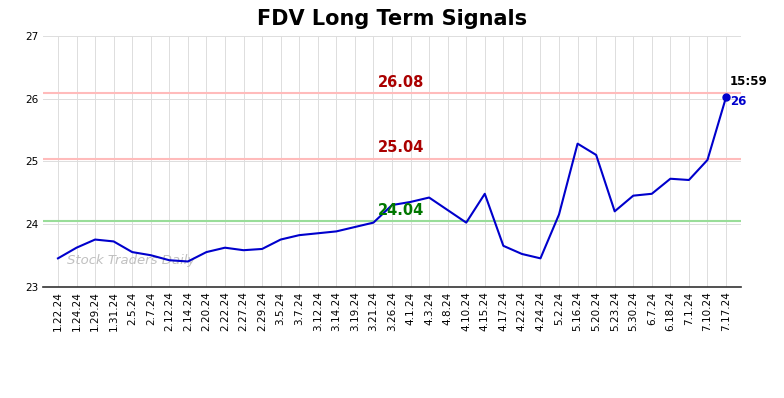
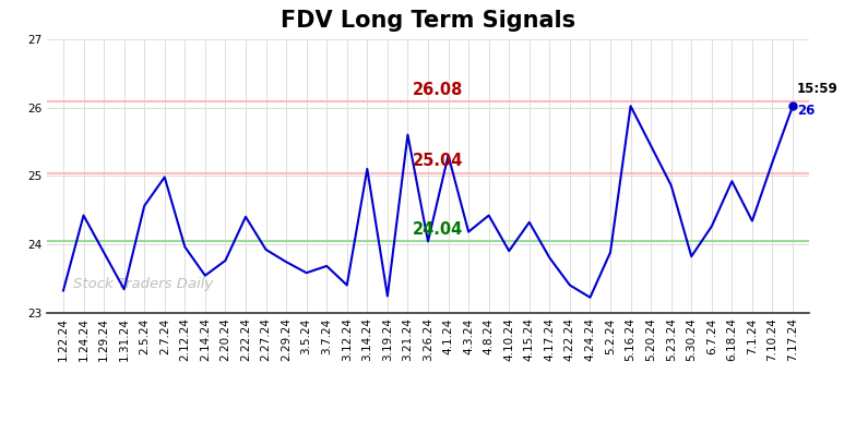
1.22.24: 23.45 -> 23.32
1.24.24: 23.62 -> 24.42
1.29.24: 23.75 -> 23.88
1.31.24: 23.72 -> 23.34
2.5.24: 23.55 -> 24.56
2.7.24: 23.50 -> 24.98
2.12.24: 23.42 -> 23.96
2.14.24: 23.40 -> 23.54
2.20.24: 23.55 -> 23.76
2.22.24: 23.62 -> 24.40
2.27.24: 23.58 -> 23.92
2.29.24: 23.60 -> 23.74
3.5.24: 23.75 -> 23.58
3.7.24: 23.82 -> 23.68
3.12.24: 23.85 -> 23.40
3.14.24: 23.88 -> 25.10
3.19.24: 23.95 -> 23.24
3.21.24: 24.02 -> 25.60
3.26.24: 24.30 -> 24.04
4.1.24: 24.35 -> 25.30
4.3.24: 24.42 -> 24.18
4.8.24: 24.22 -> 24.42
4.10.24: 24.02 -> 23.90
4.15.24: 24.48 -> 24.32
4.17.24: 23.65 -> 23.80
4.22.24: 23.52 -> 23.40
4.24.24: 23.45 -> 23.22
5.2.24: 24.15 -> 23.88
5.16.24: 25.28 -> 26.02
5.20.24: 25.10 -> 25.44
5.23.24: 24.20 -> 24.86
5.30.24: 24.45 -> 23.82
6.7.24: 24.48 -> 24.26
6.18.24: 24.72 -> 24.92
7.1.24: 24.70 -> 24.34
7.10.24: 25.02 -> 25.20
